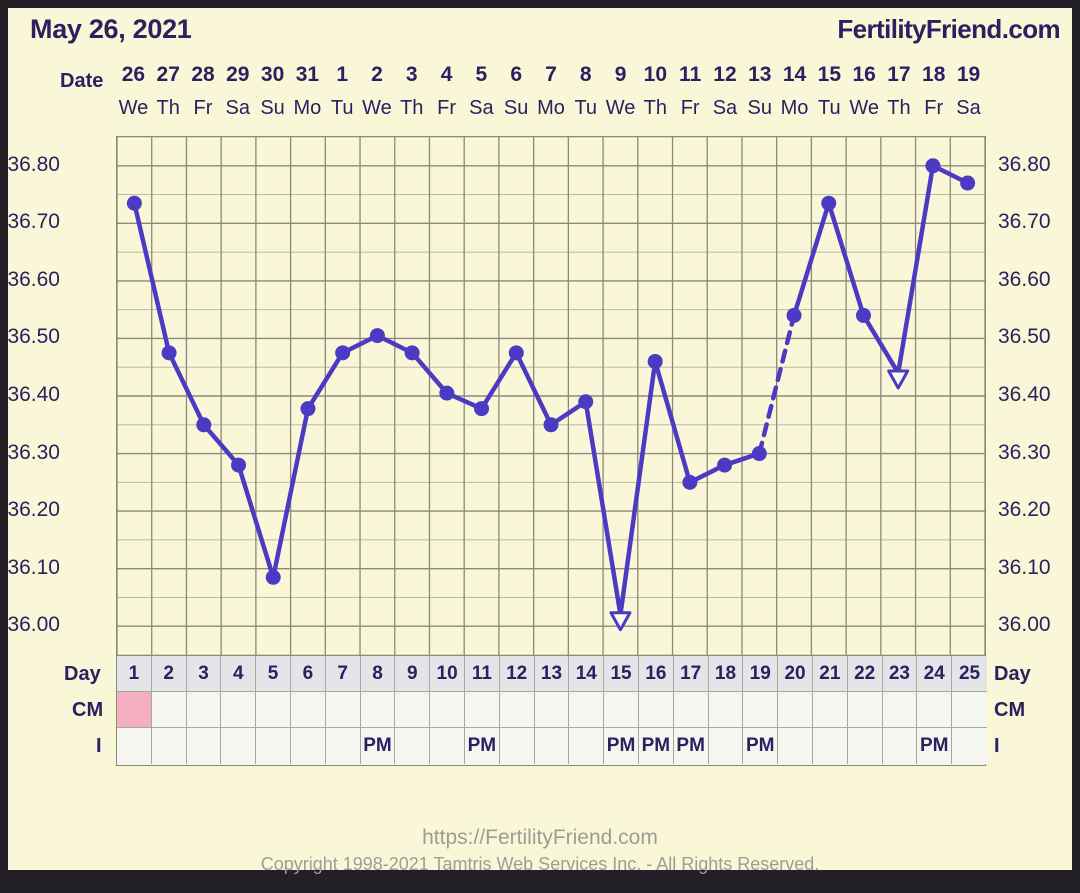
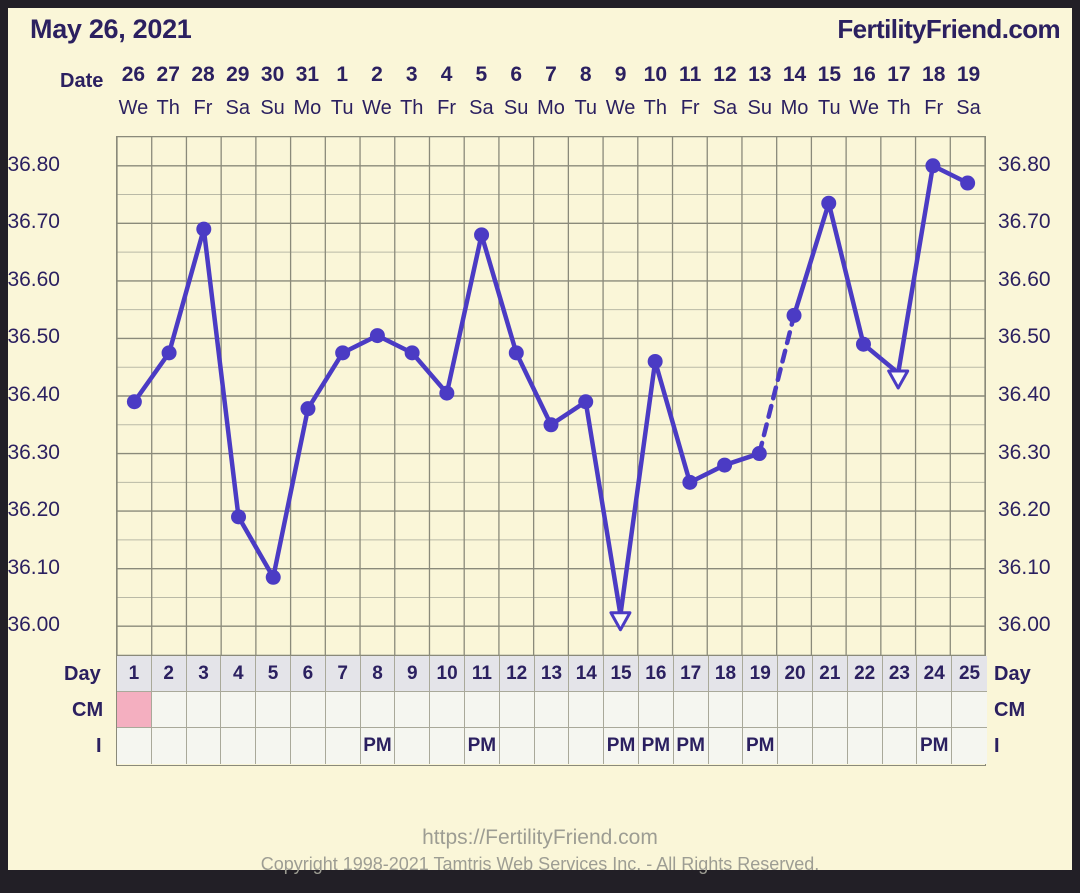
1: 36.73 -> 36.39
3: 36.35 -> 36.69
4: 36.28 -> 36.19
11: 36.38 -> 36.68
22: 36.54 -> 36.49
